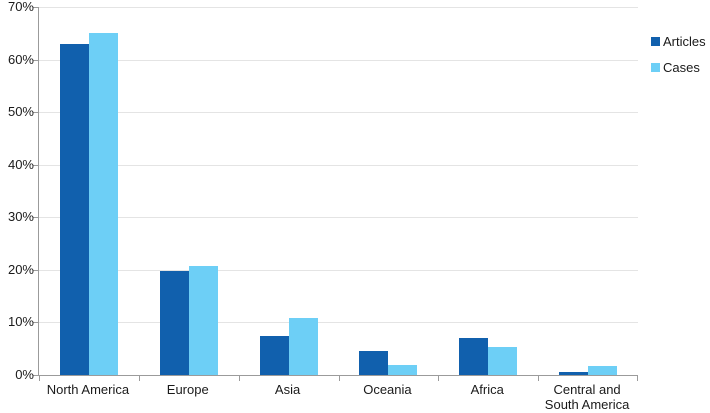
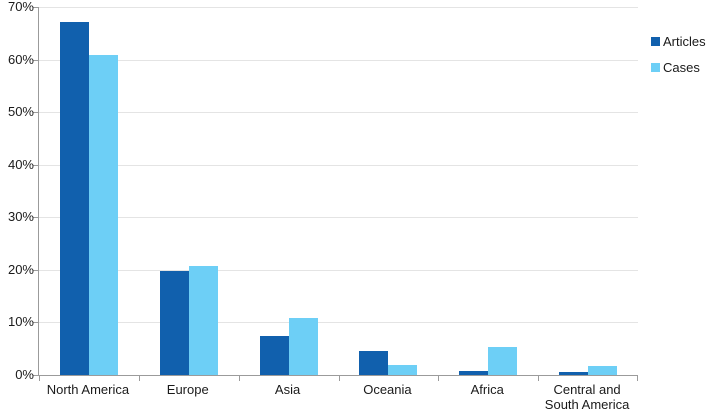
Articles/North America: 63% -> 67%
Cases/North America: 65% -> 61%
Articles/Africa: 7% -> 1%
